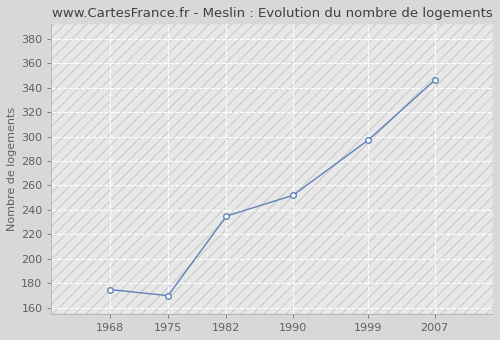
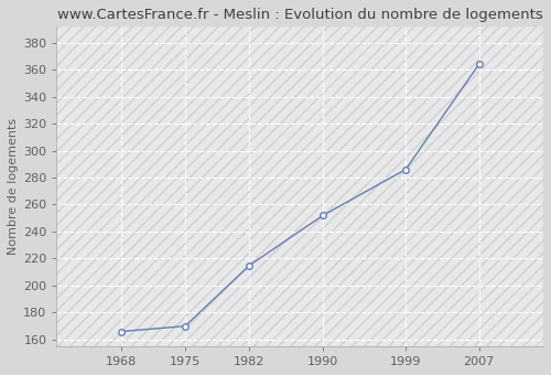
1968: 175 -> 166
1982: 235 -> 215
1999: 297 -> 286
2007: 346 -> 364
